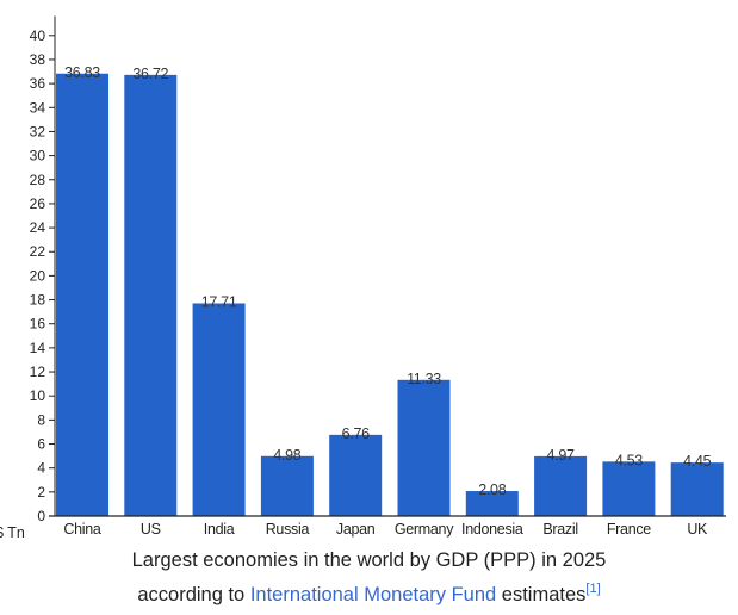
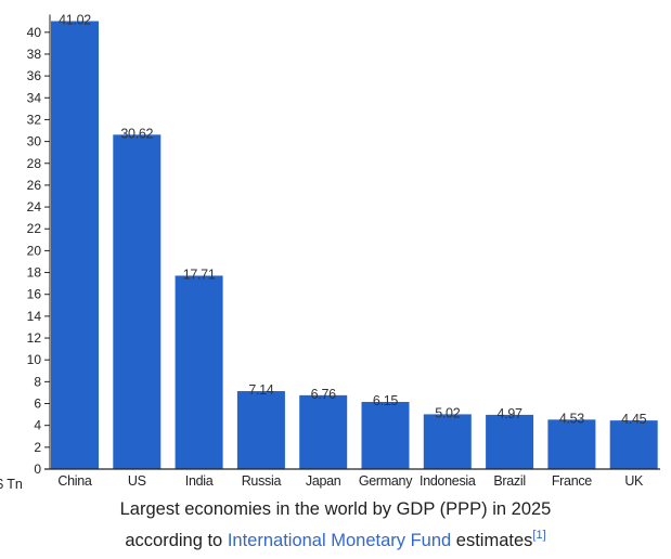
China: 36.83 -> 41.02
US: 36.72 -> 30.62
Russia: 4.98 -> 7.14
Germany: 11.33 -> 6.15
Indonesia: 2.08 -> 5.02
